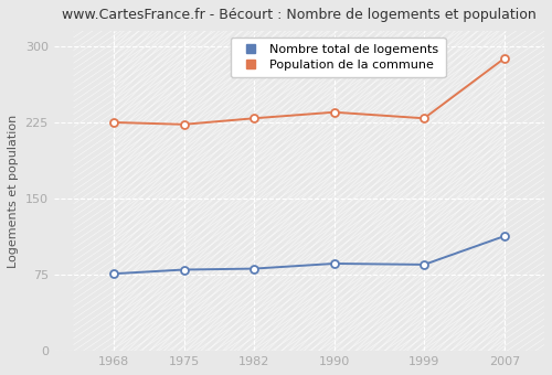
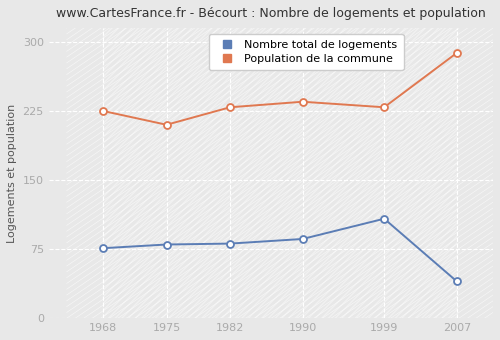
Population de la commune/1975: 223 -> 210
Nombre total de logements/1999: 85 -> 108
Nombre total de logements/2007: 113 -> 40
